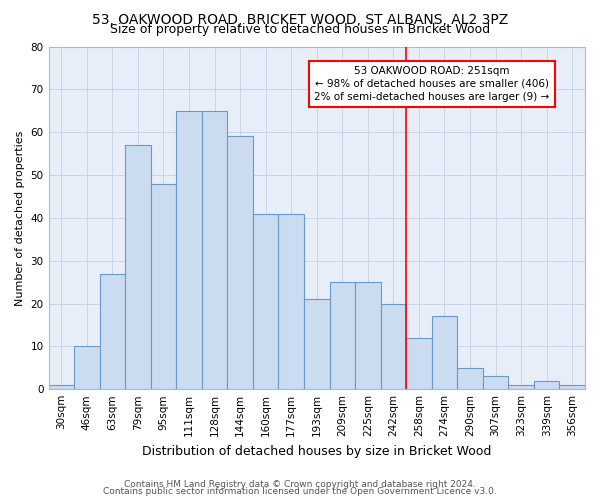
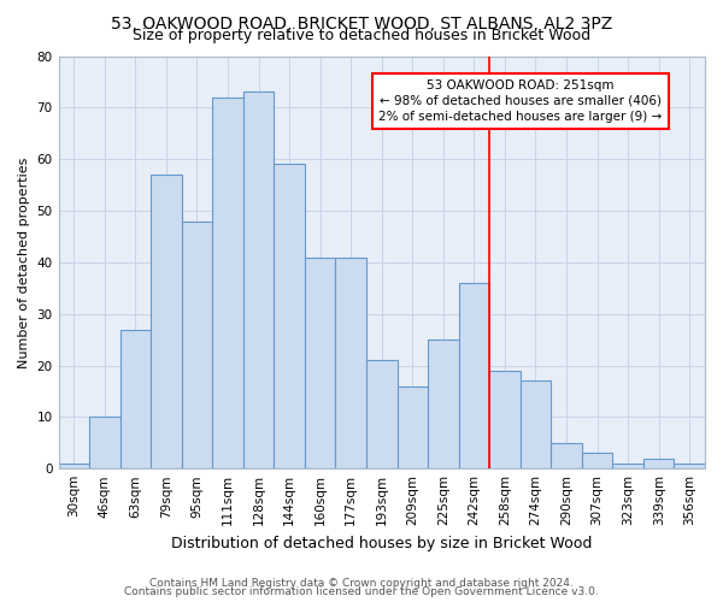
111sqm: 65 -> 72
128sqm: 65 -> 73
209sqm: 25 -> 16
242sqm: 20 -> 36
258sqm: 12 -> 19
